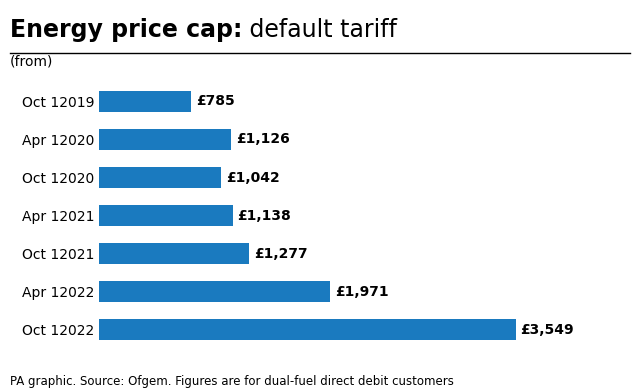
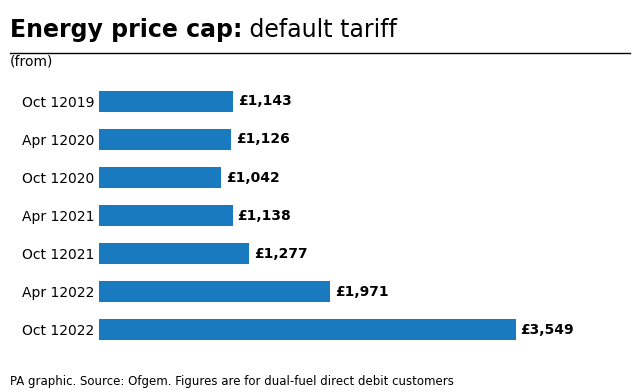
Oct 12019: £785 -> £1,143
